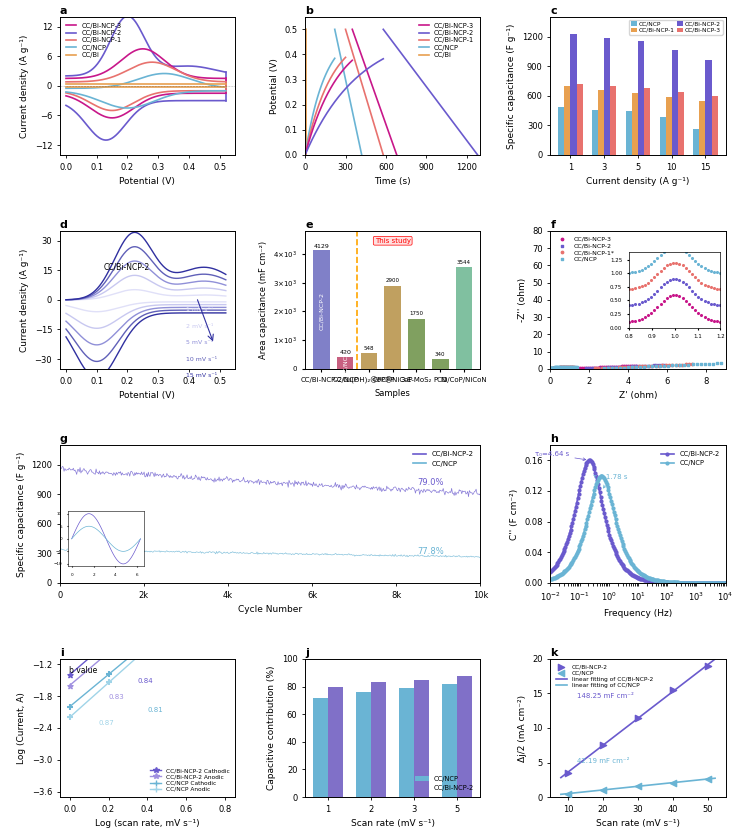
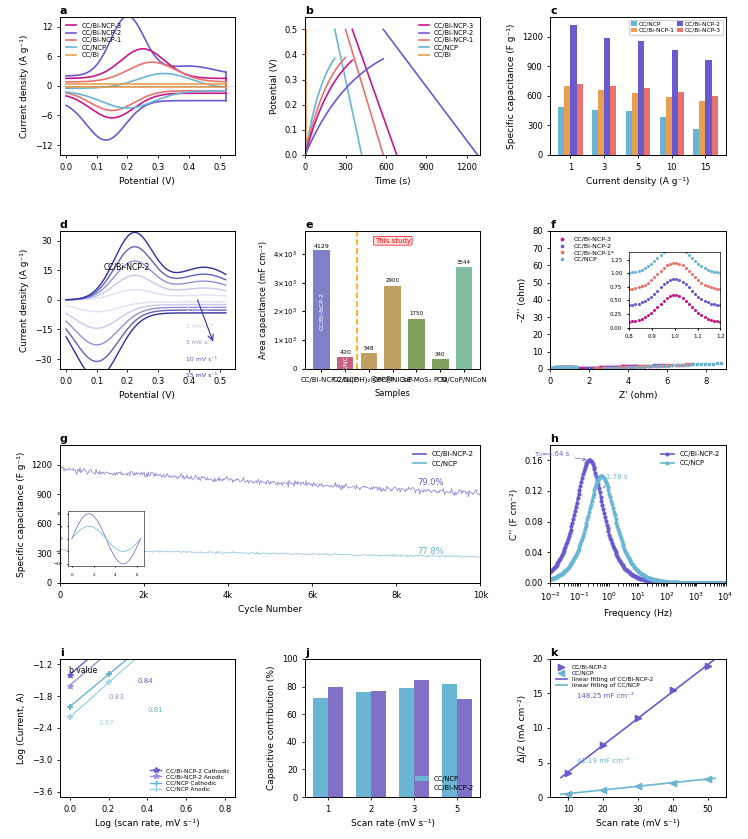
c/CC/Bi-NCP-2/1: 1230 -> 1320
j/CC/Bi-NCP-2/2: 83 -> 77
j/CC/Bi-NCP-2/5: 88 -> 71
